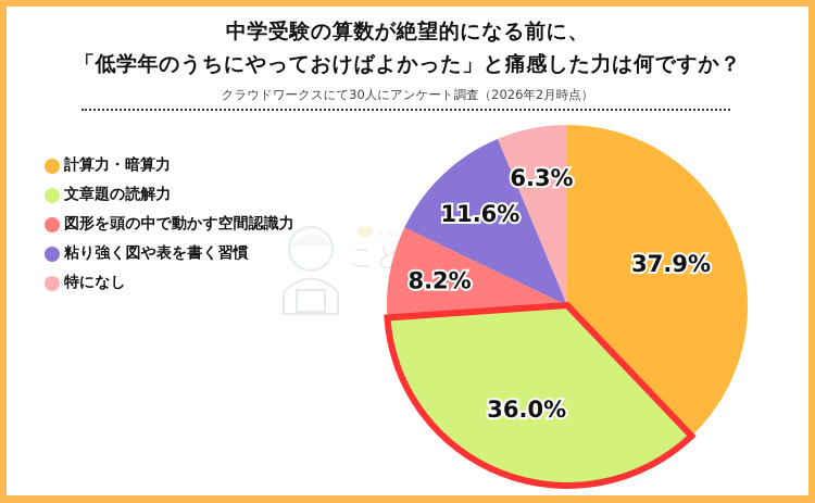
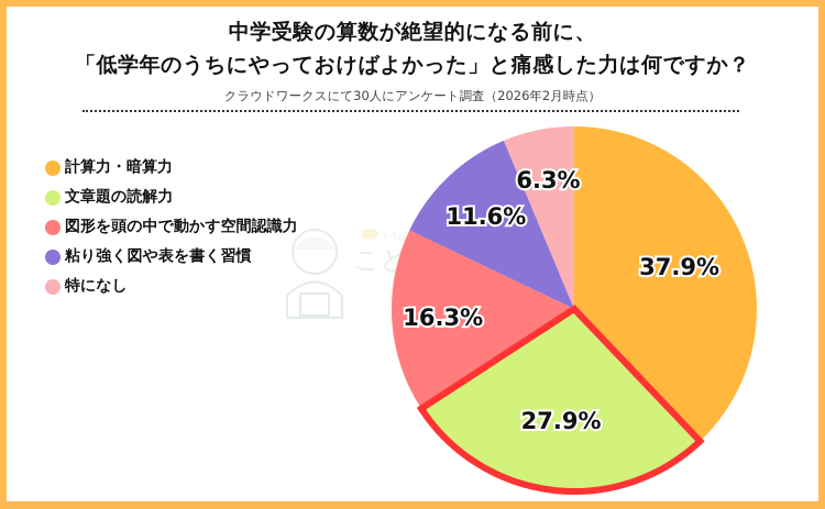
文章題の読解力: 36.0% -> 27.9%
図形を頭の中で動かす空間認識力: 8.2% -> 16.3%
